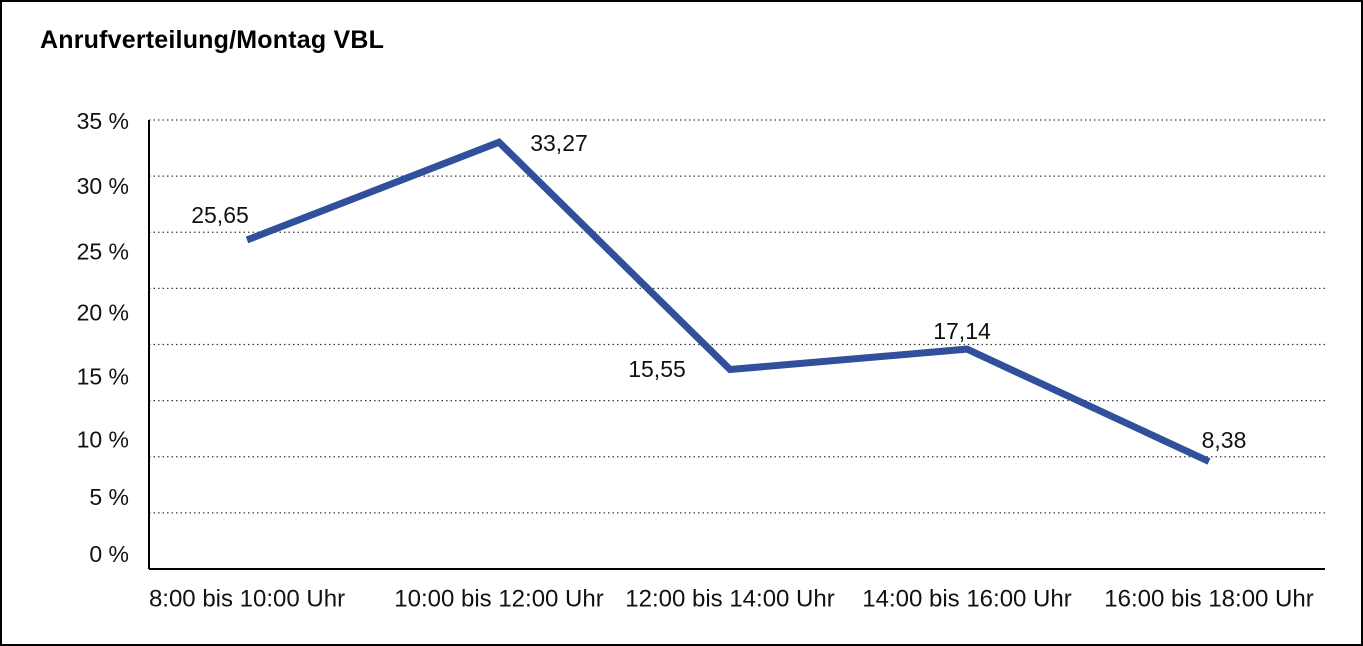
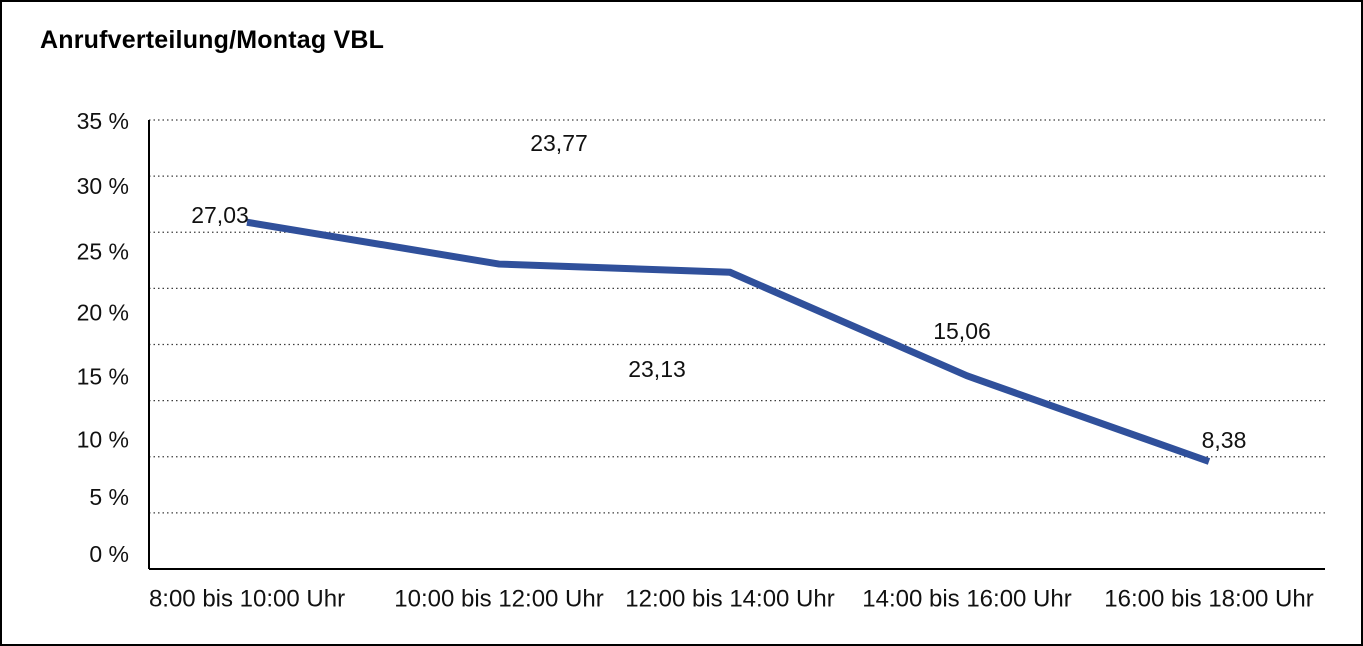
8:00 bis 10:00 Uhr: 25,65 -> 27,03
10:00 bis 12:00 Uhr: 33,27 -> 23,77
12:00 bis 14:00 Uhr: 15,55 -> 23,13
14:00 bis 16:00 Uhr: 17,14 -> 15,06
